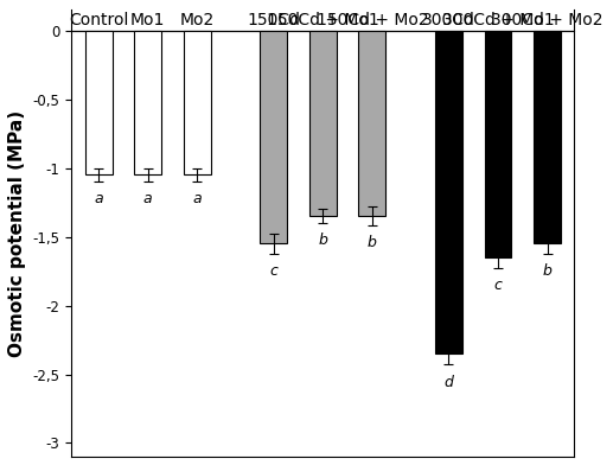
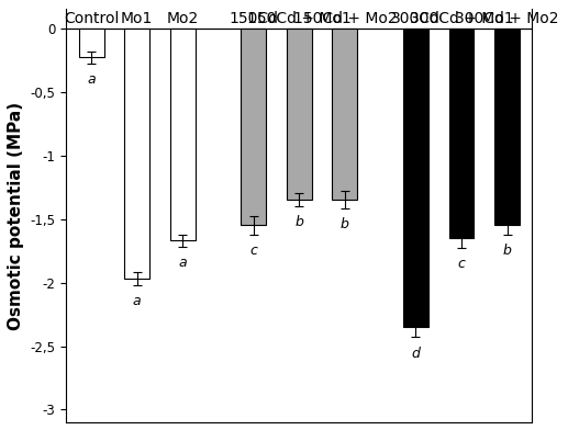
Control: -1,05 -> -0,23
Mo1: -1,05 -> -1,97
Mo2: -1,05 -> -1,67
